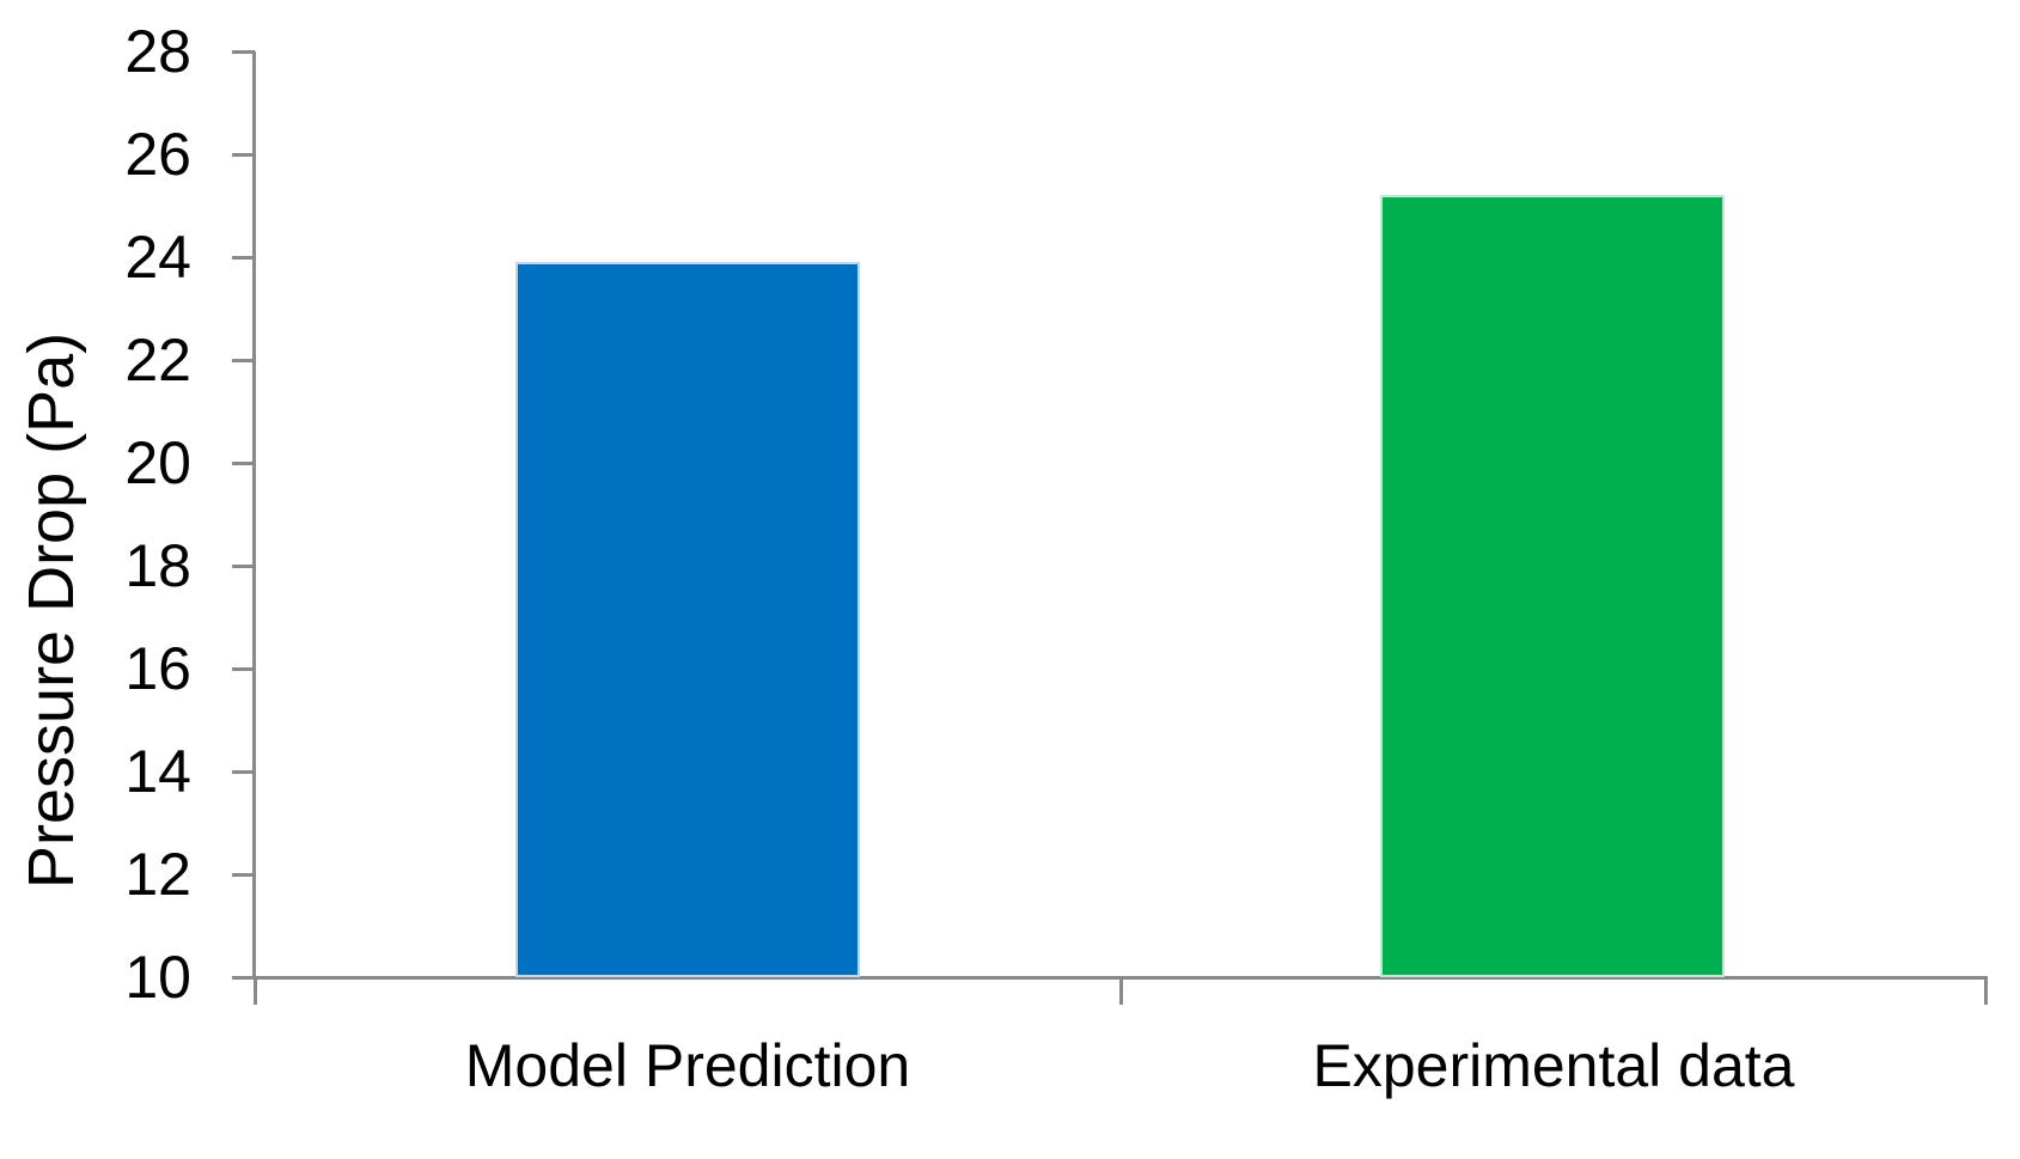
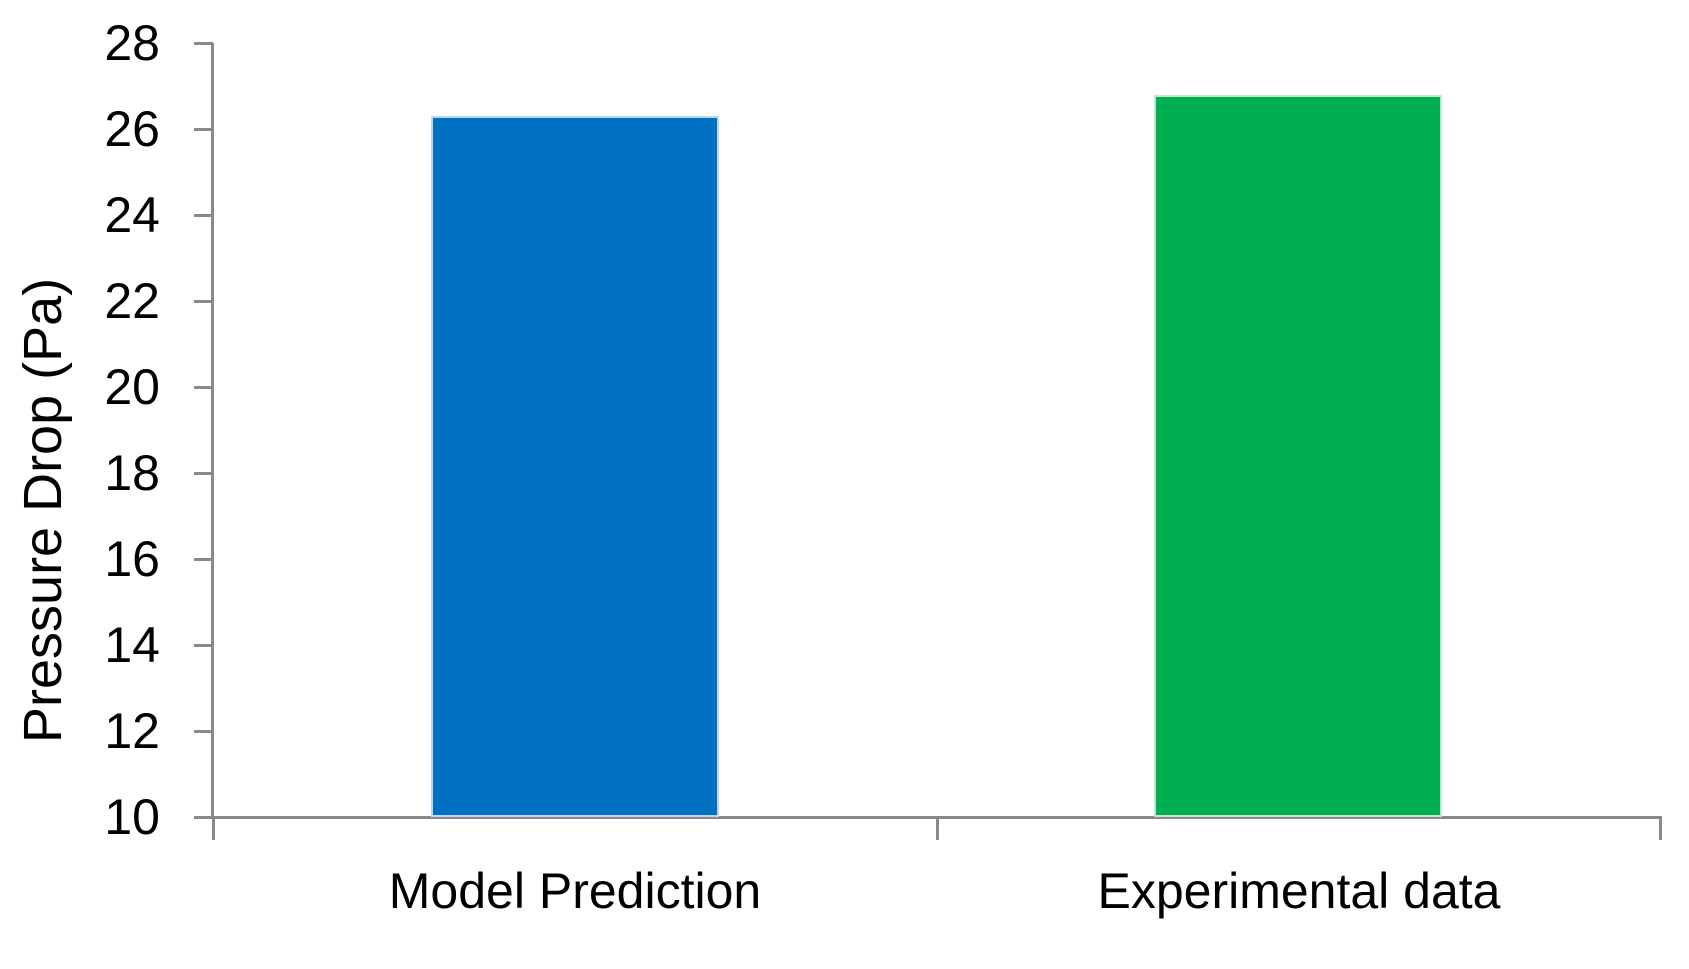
Model Prediction: 23.9 -> 26.3
Experimental data: 25.2 -> 26.8
